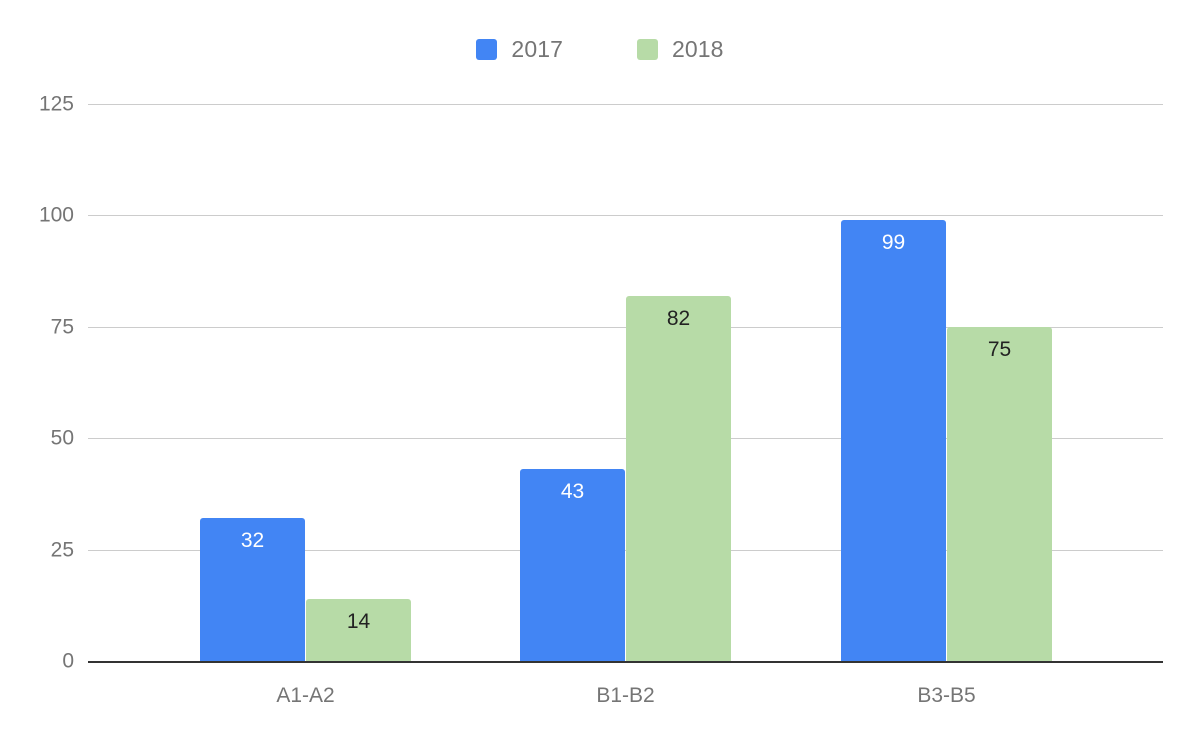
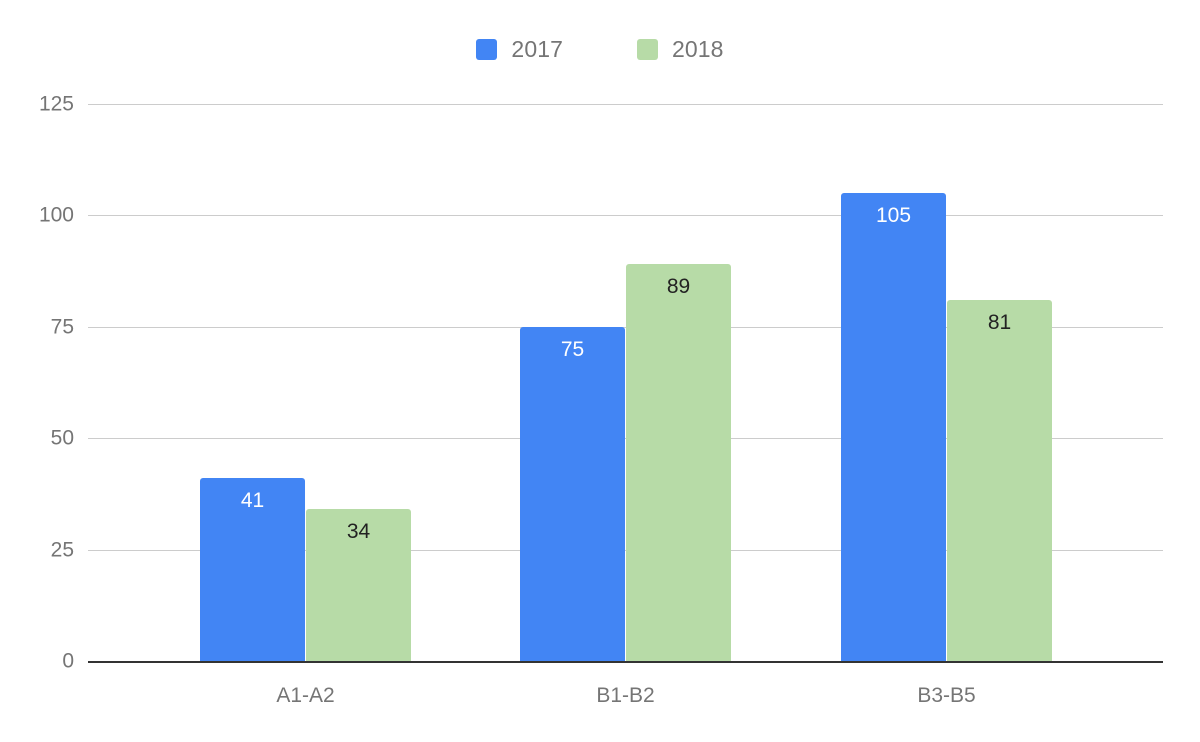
2017/A1-A2: 32 -> 41
2018/A1-A2: 14 -> 34
2017/B1-B2: 43 -> 75
2018/B1-B2: 82 -> 89
2017/B3-B5: 99 -> 105
2018/B3-B5: 75 -> 81
